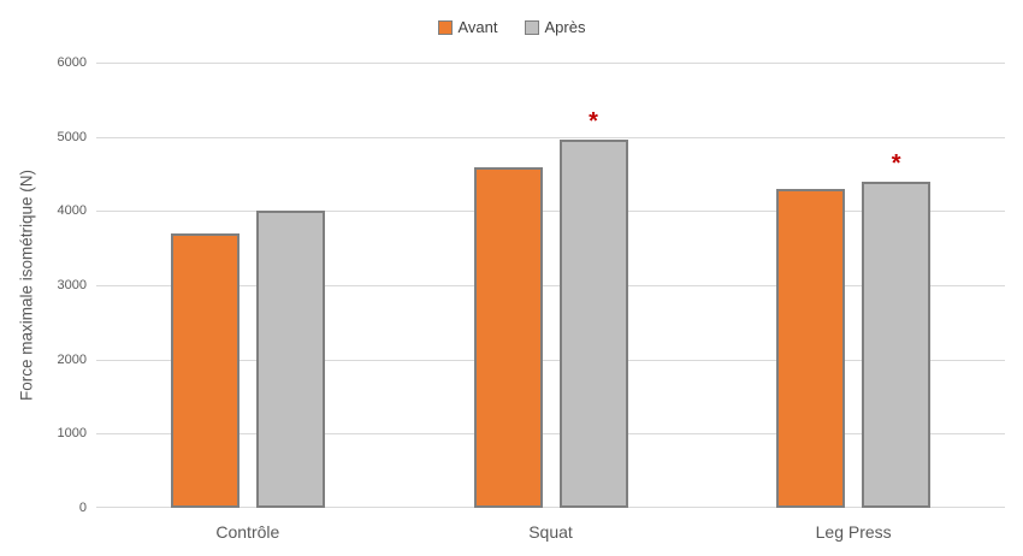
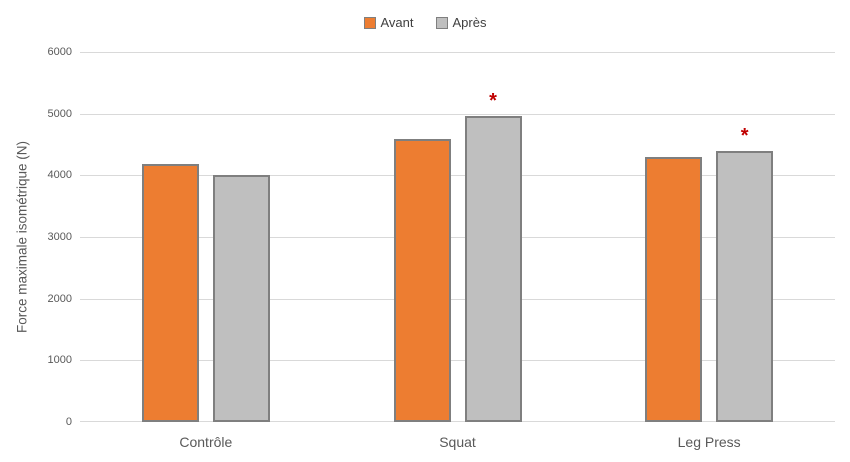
Avant/Contrôle: 3700 -> 4200
